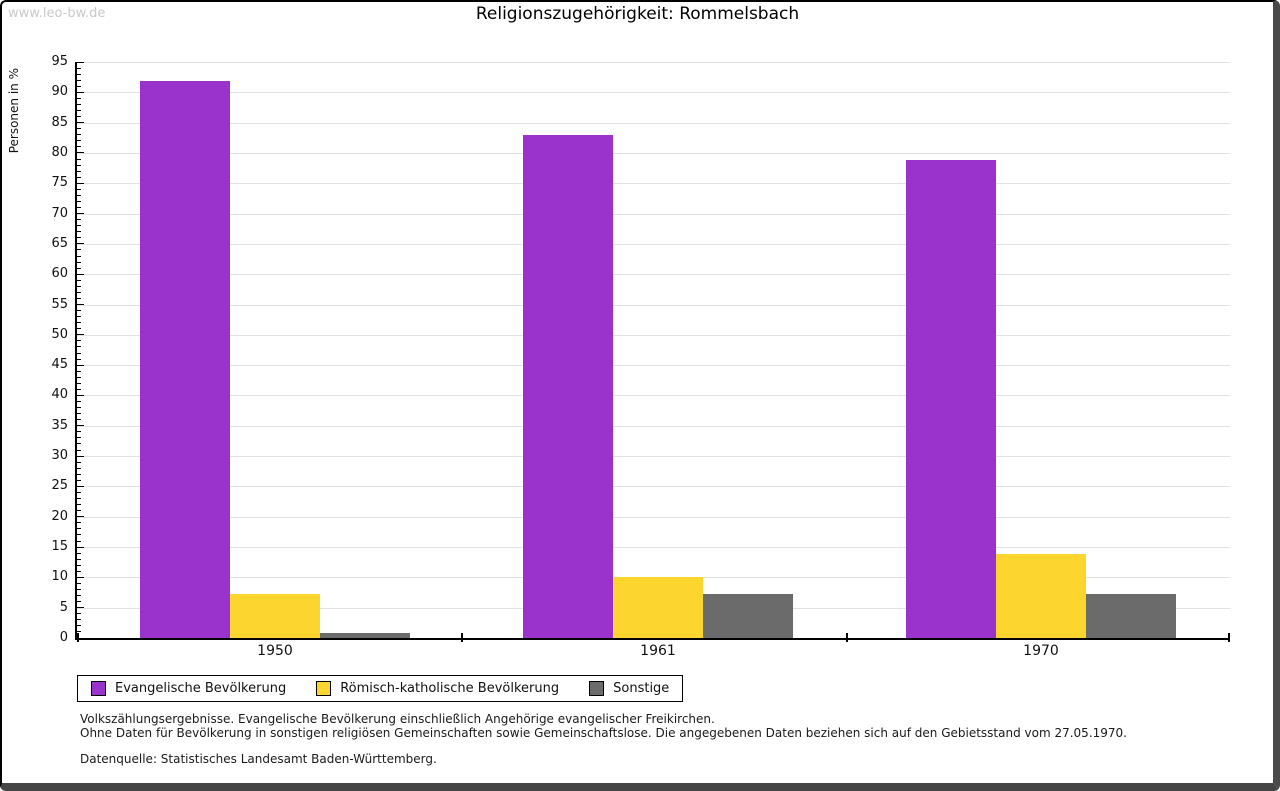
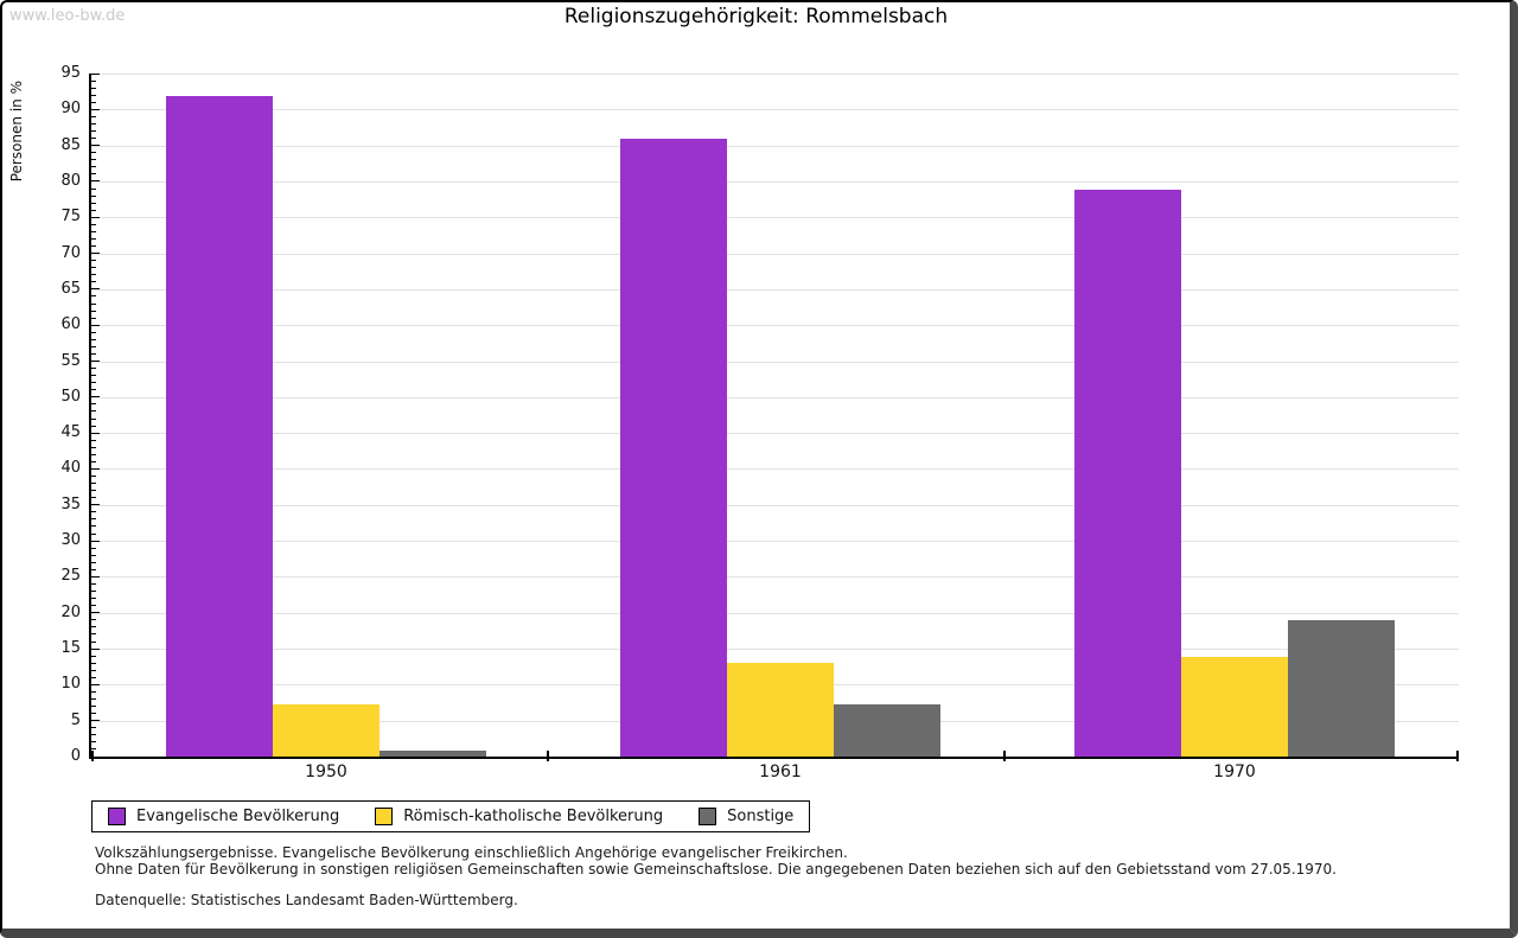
Evangelische Bevölkerung/1961: 83 -> 86
Römisch-katholische Bevölkerung/1961: 10 -> 13
Sonstige/1970: 7 -> 19
